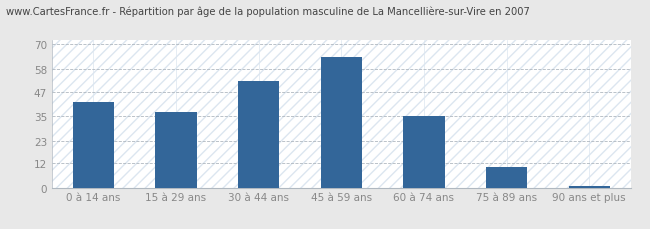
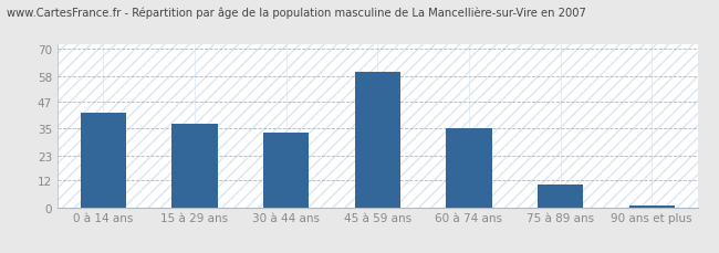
30 à 44 ans: 52 -> 33
45 à 59 ans: 64 -> 60
